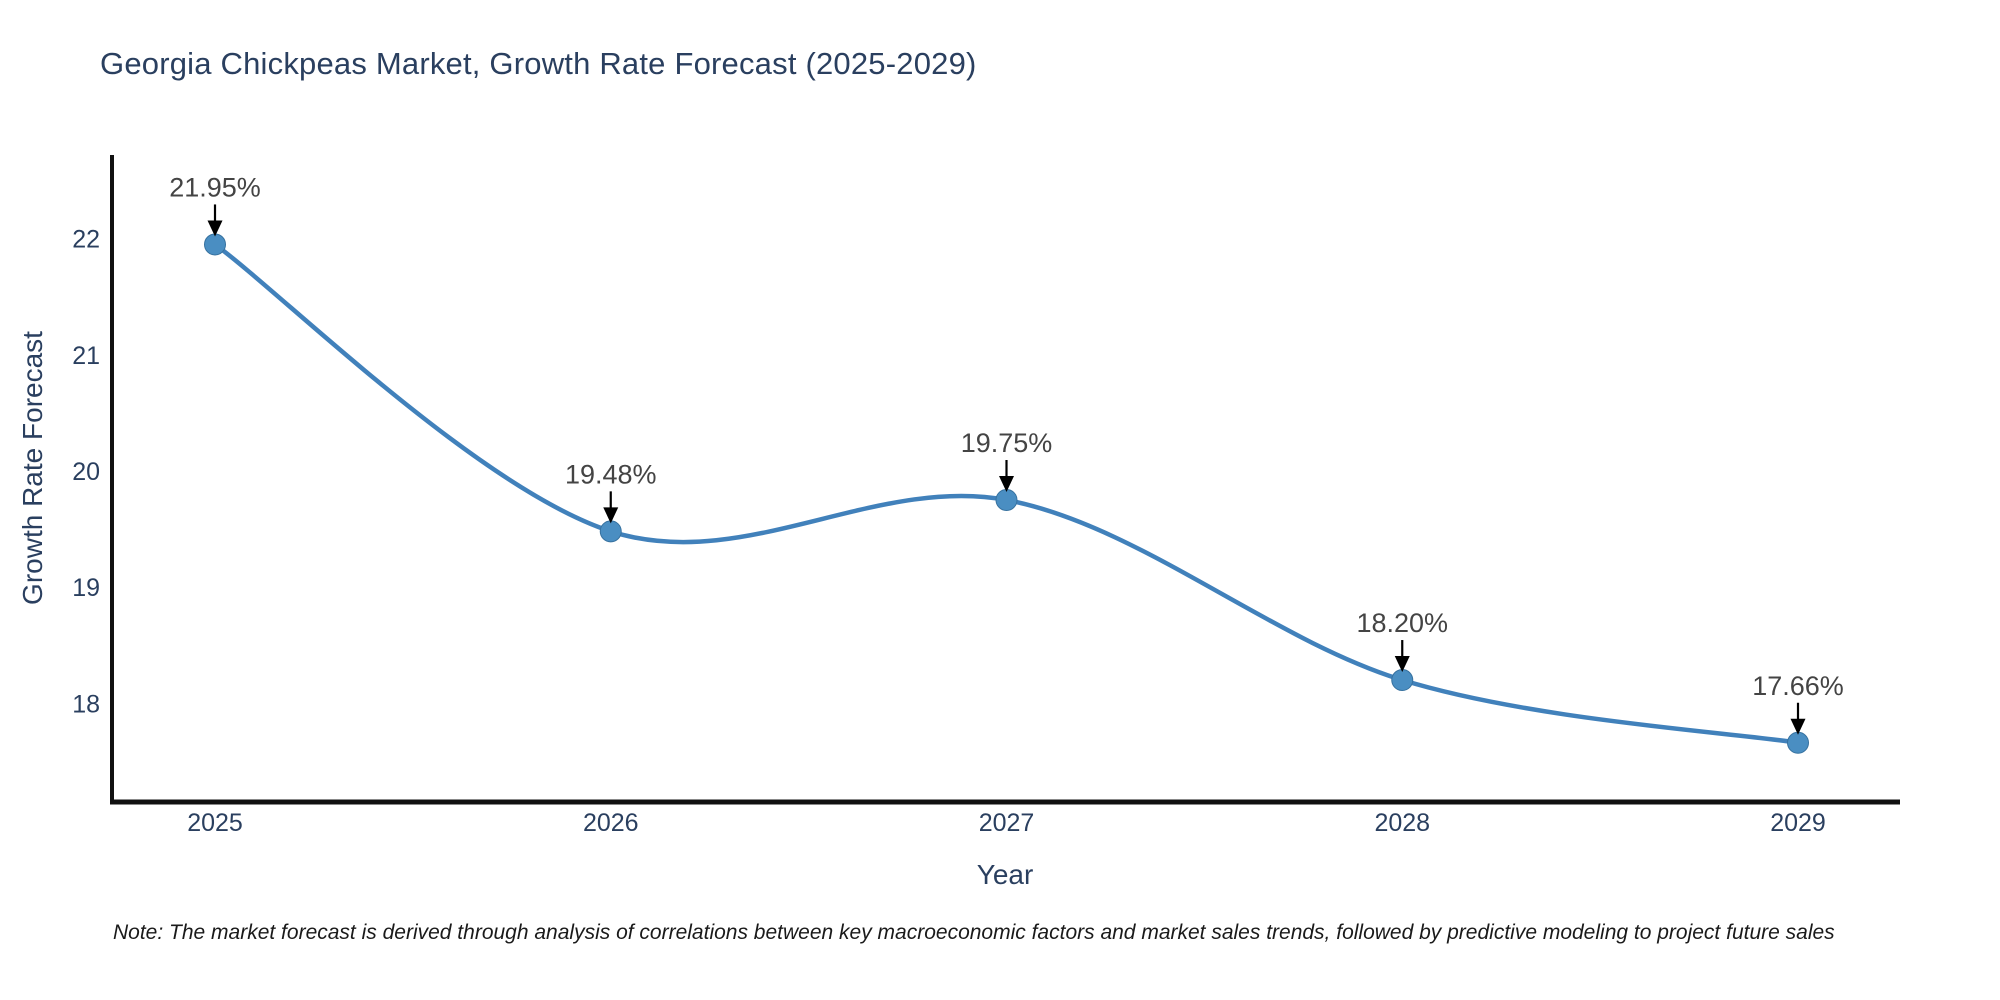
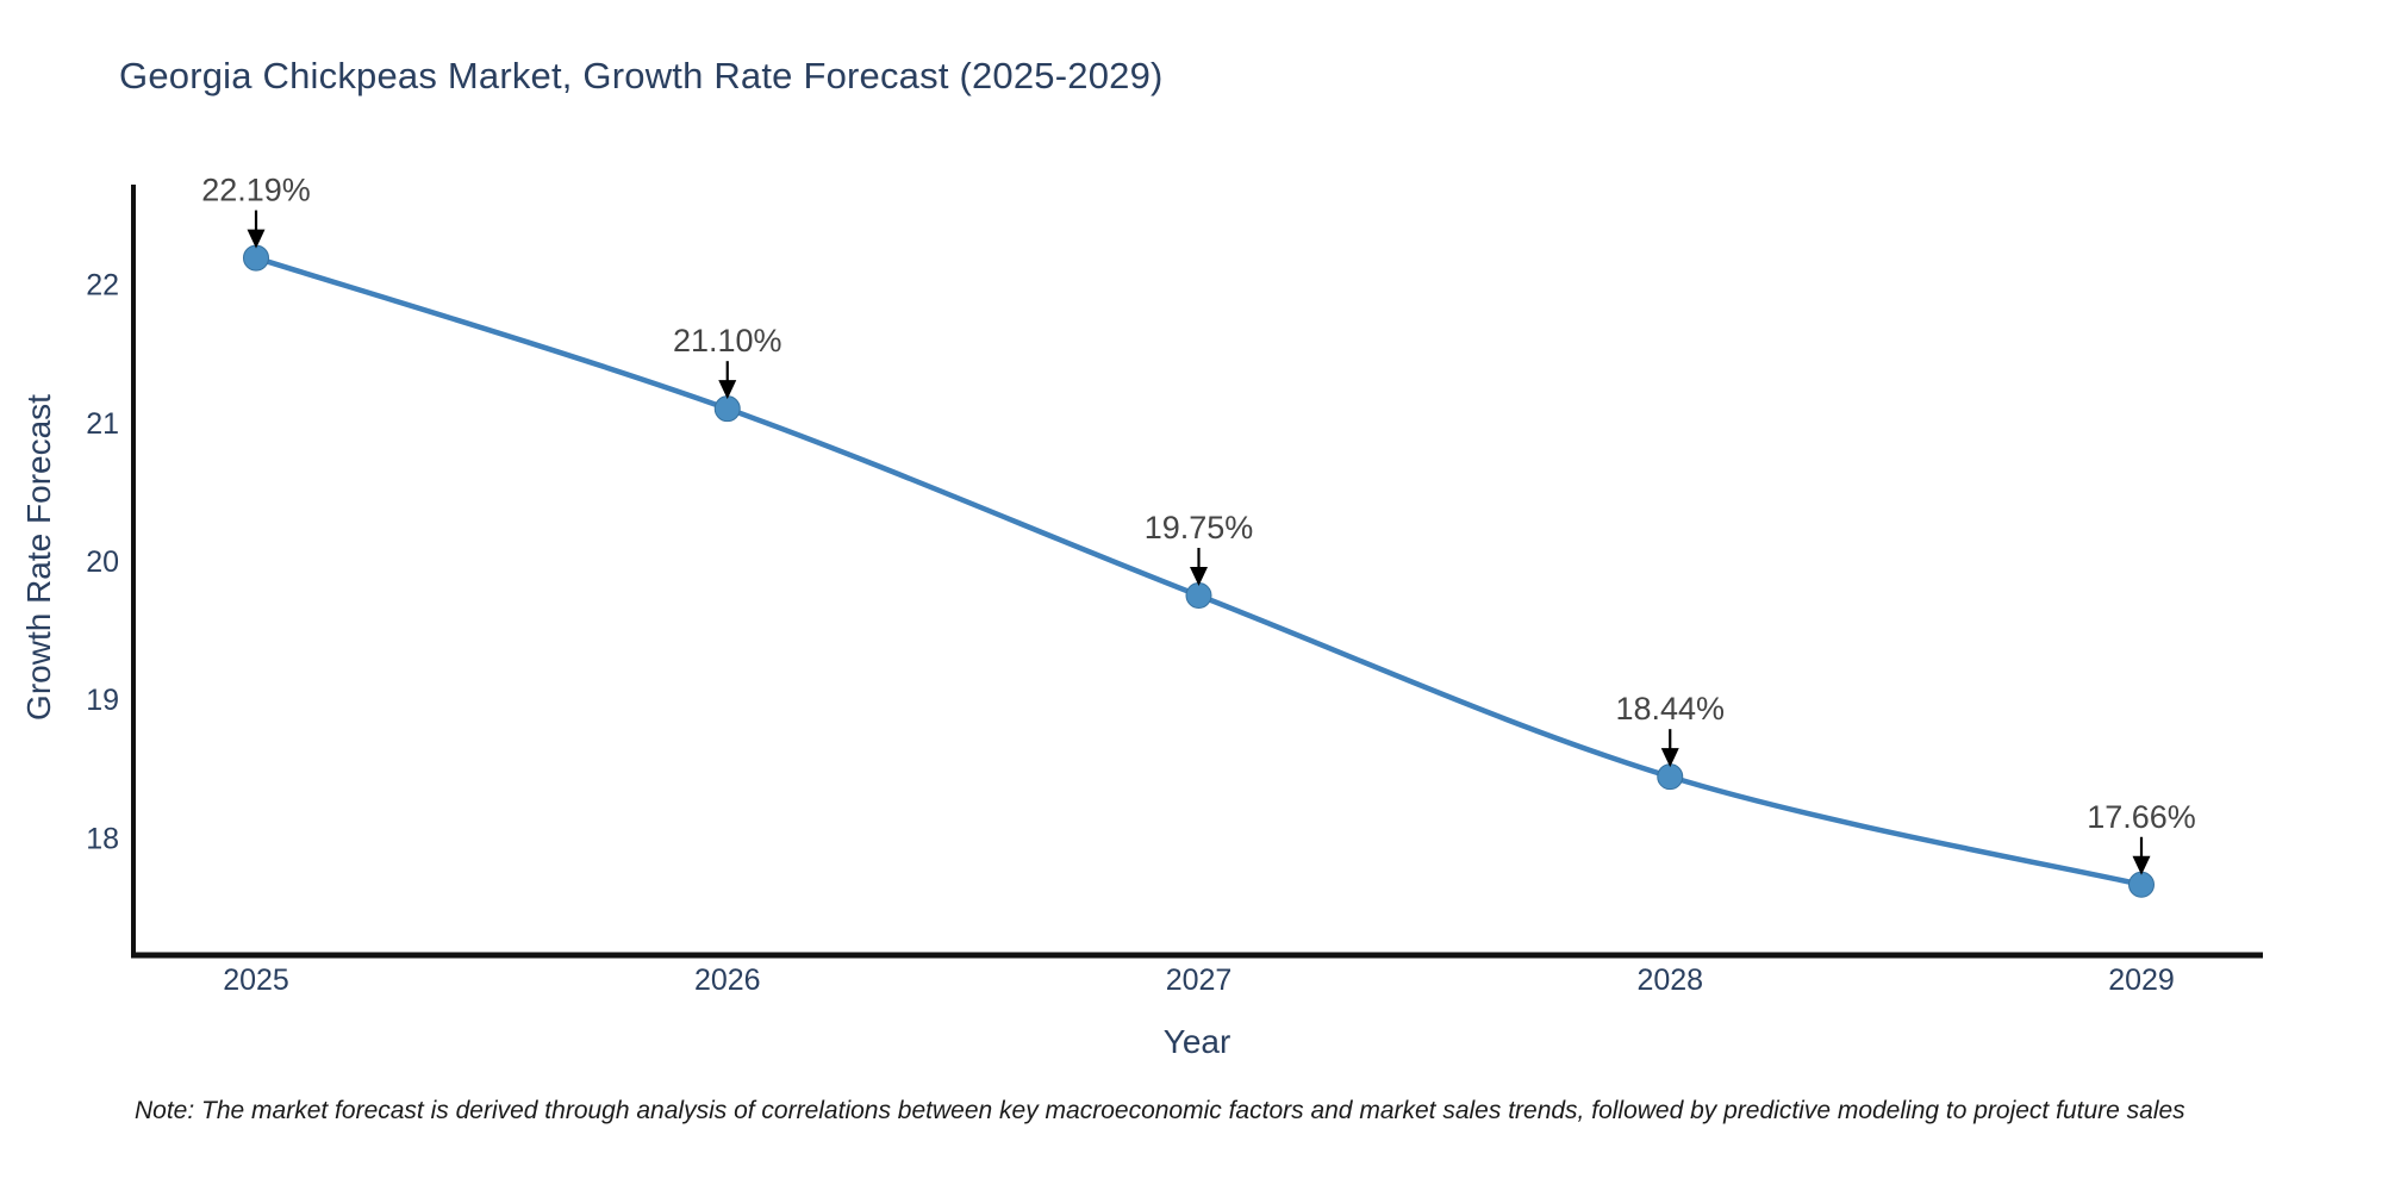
2025: 21.95% -> 22.19%
2026: 19.48% -> 21.10%
2028: 18.20% -> 18.44%
